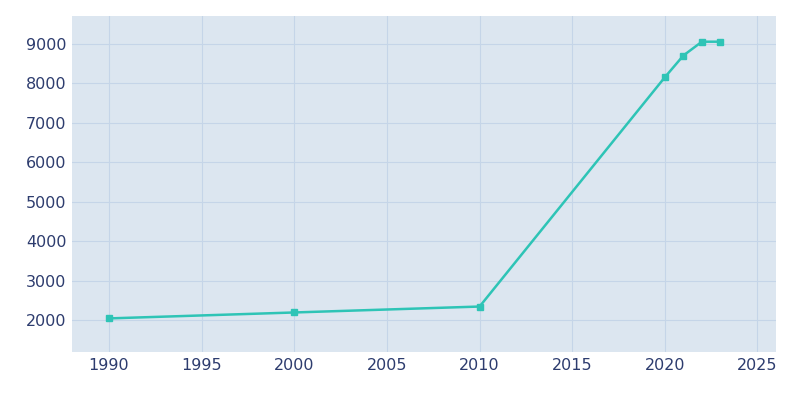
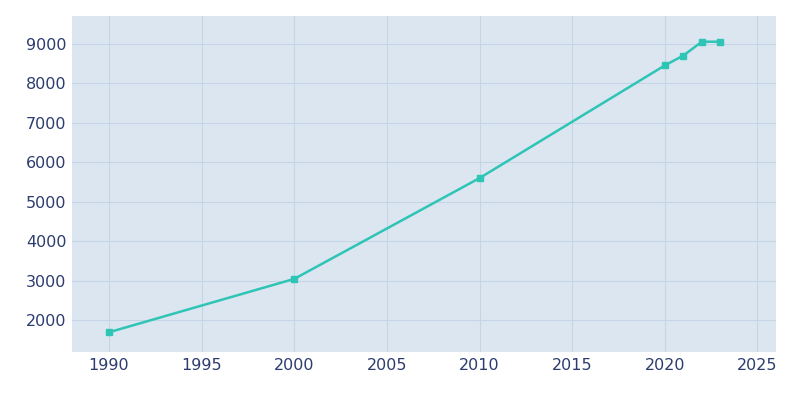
1990: 2050 -> 1700
2000: 2200 -> 3050
2010: 2350 -> 5600
2020: 8150 -> 8450
